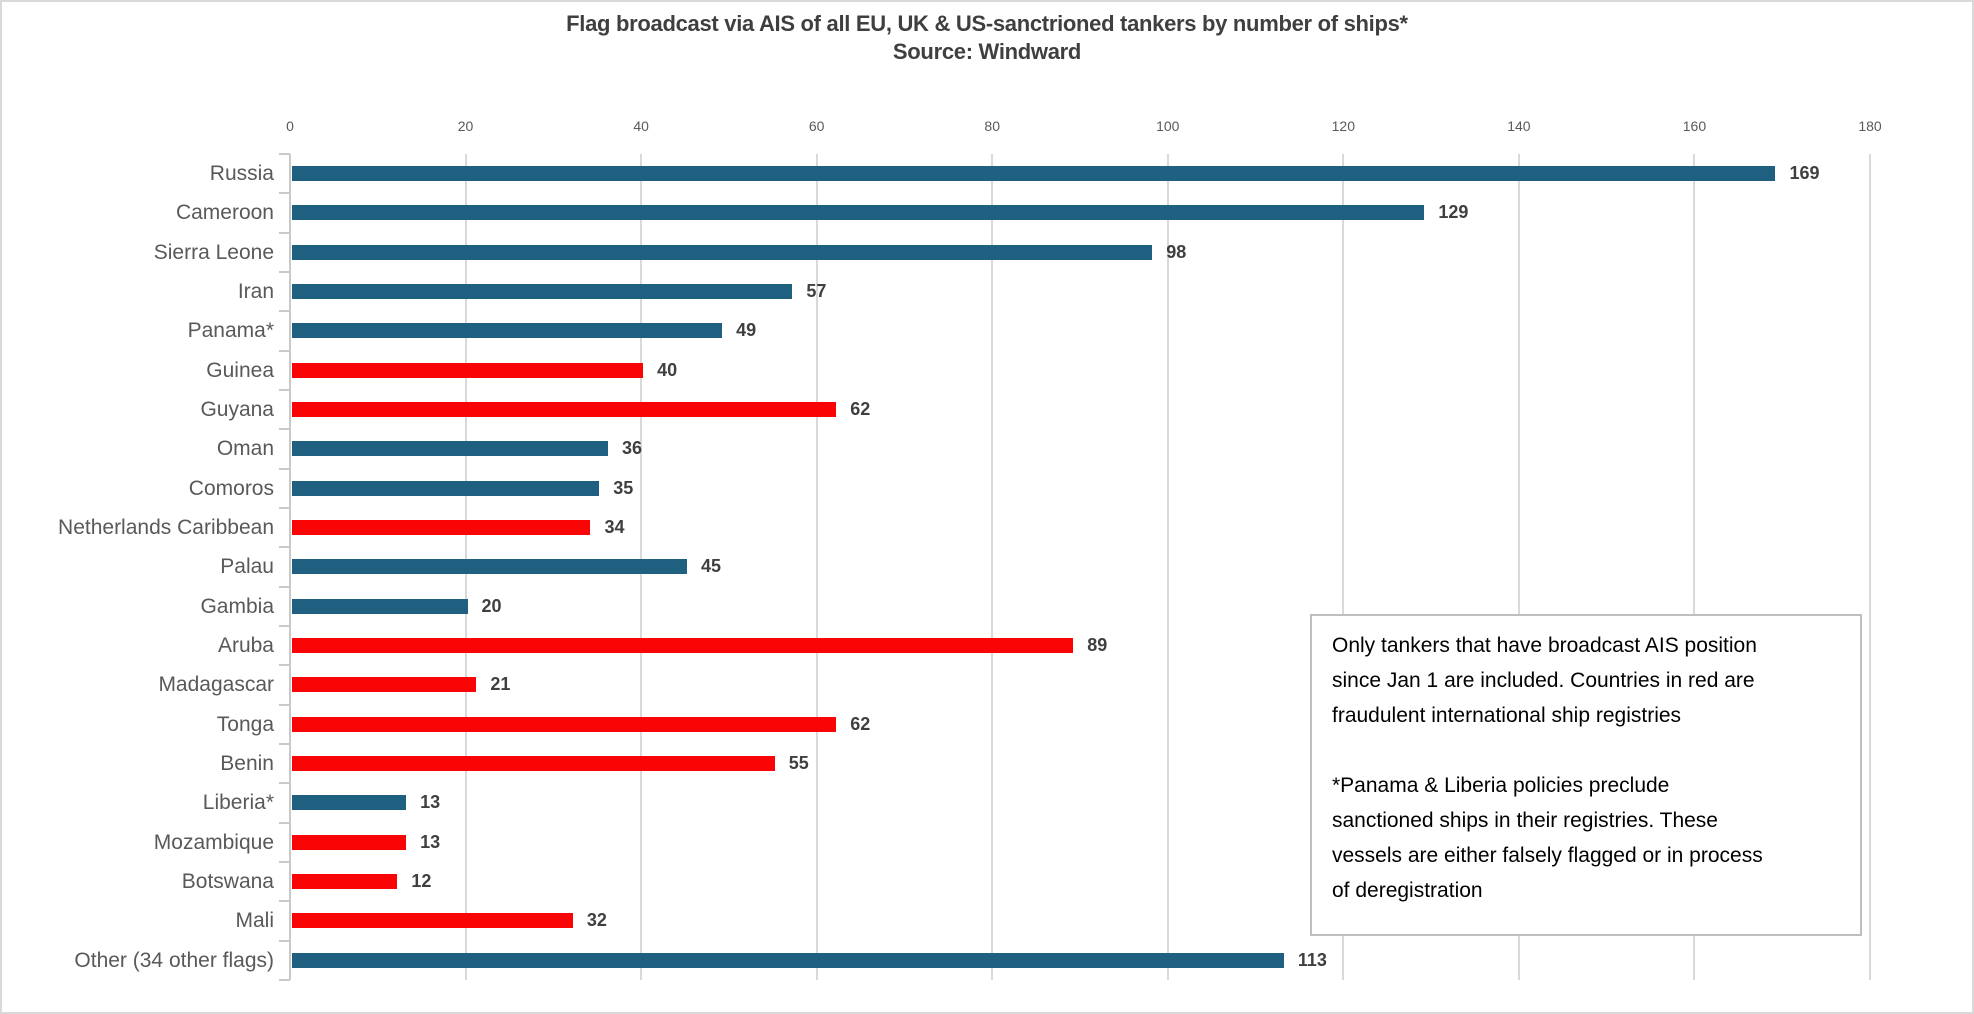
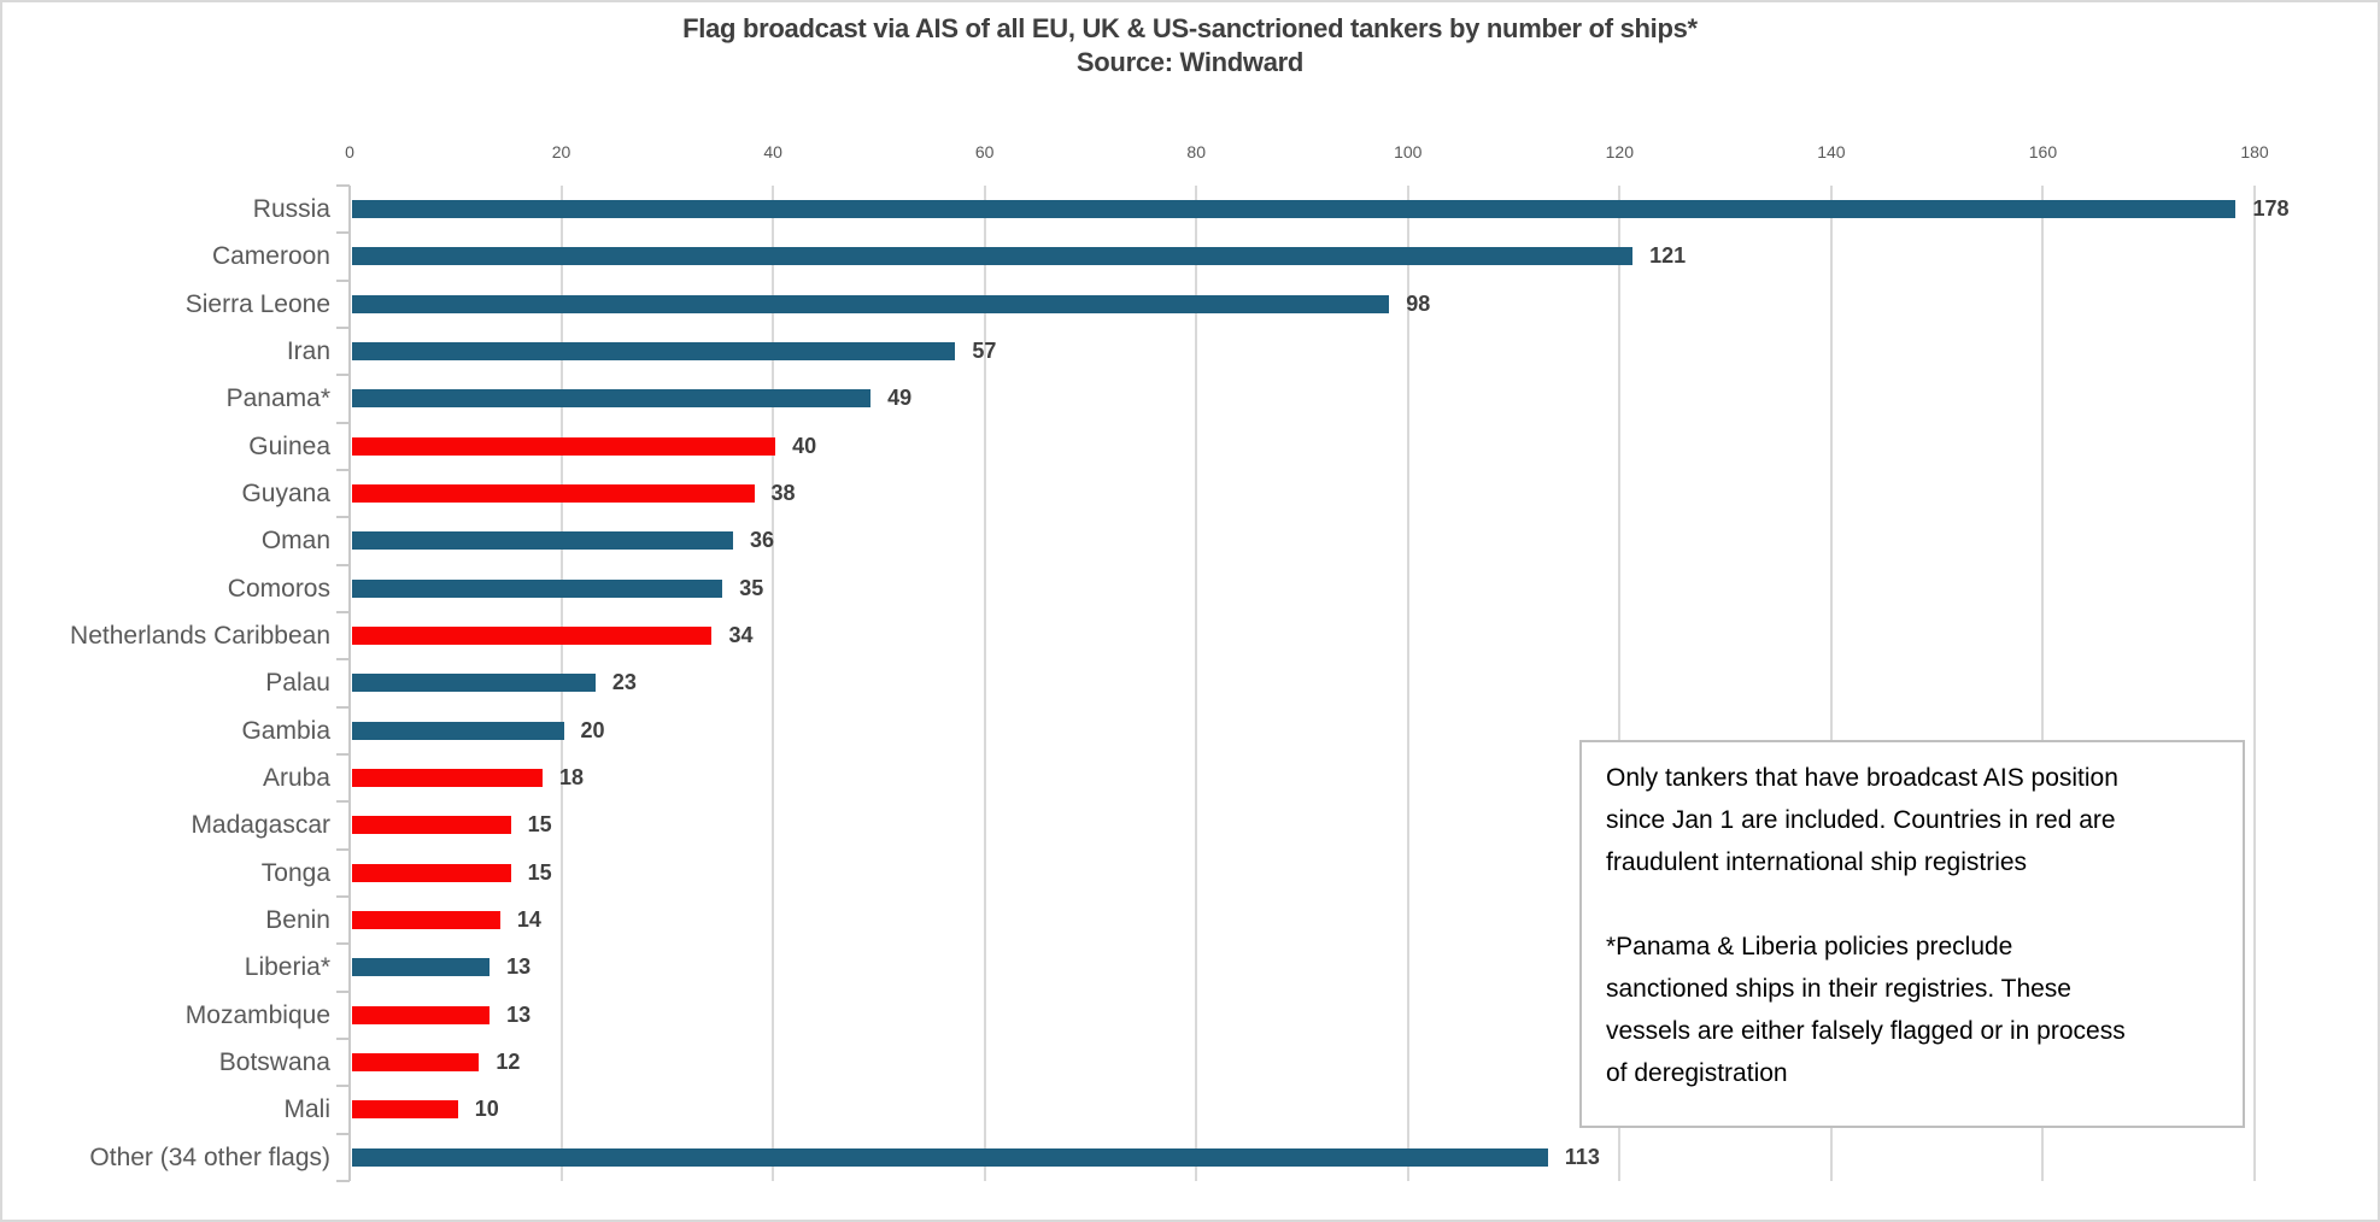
Russia: 169 -> 178
Cameroon: 129 -> 121
Guyana: 62 -> 38
Palau: 45 -> 23
Aruba: 89 -> 18
Madagascar: 21 -> 15
Tonga: 62 -> 15
Benin: 55 -> 14
Mali: 32 -> 10
